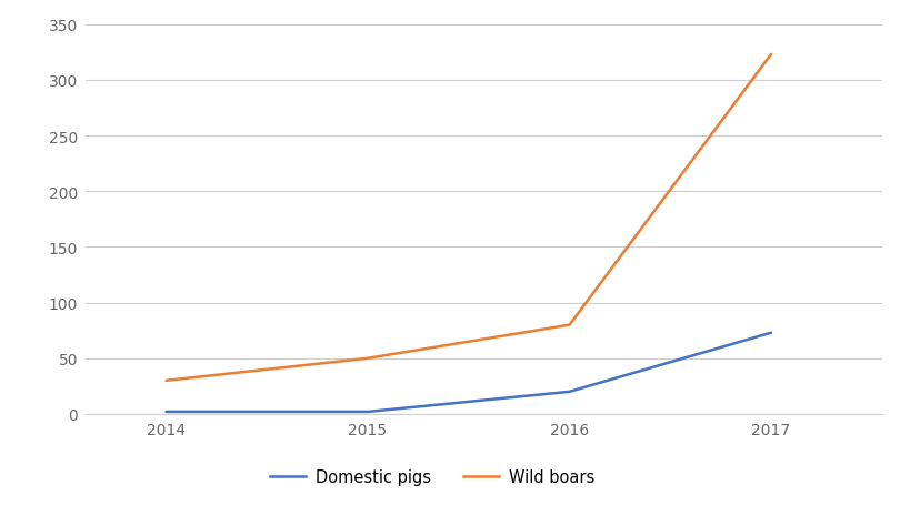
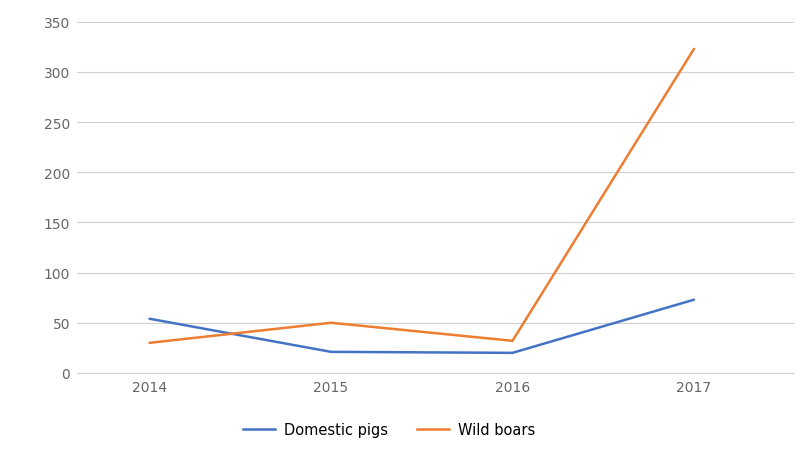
Domestic pigs/2014: 2 -> 54
Domestic pigs/2015: 2 -> 21
Wild boars/2016: 80 -> 32
